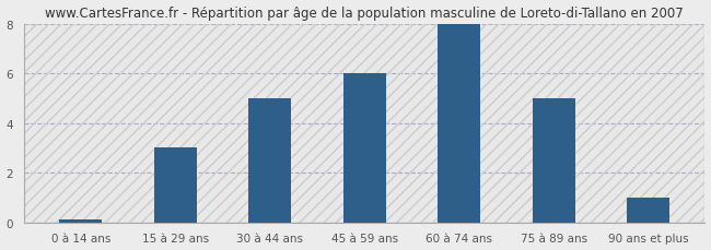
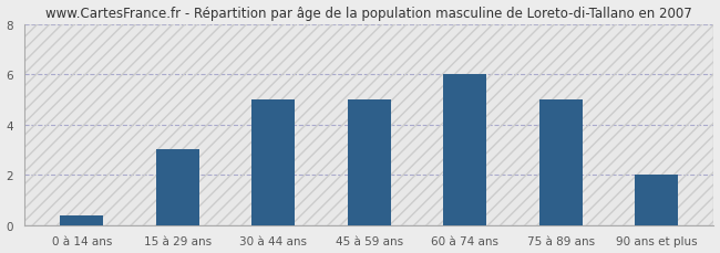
0 à 14 ans: 0.1 -> 0.4
45 à 59 ans: 6.0 -> 5.0
60 à 74 ans: 8.0 -> 6.0
90 ans et plus: 1.0 -> 2.0
